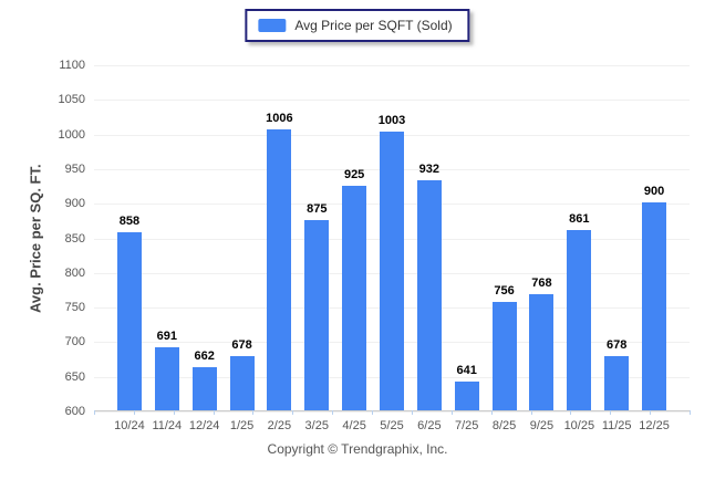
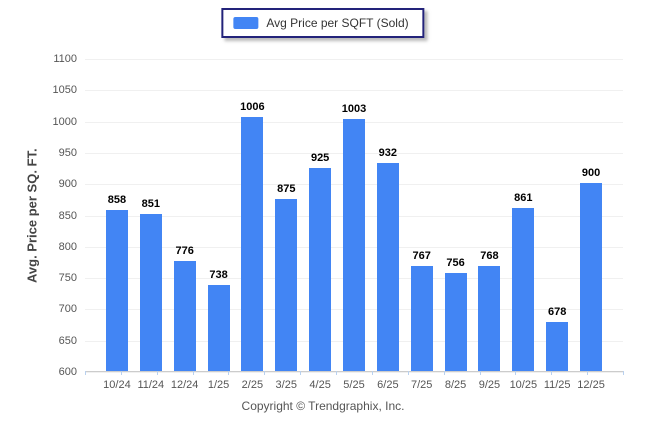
11/24: 691 -> 851
12/24: 662 -> 776
1/25: 678 -> 738
7/25: 641 -> 767
